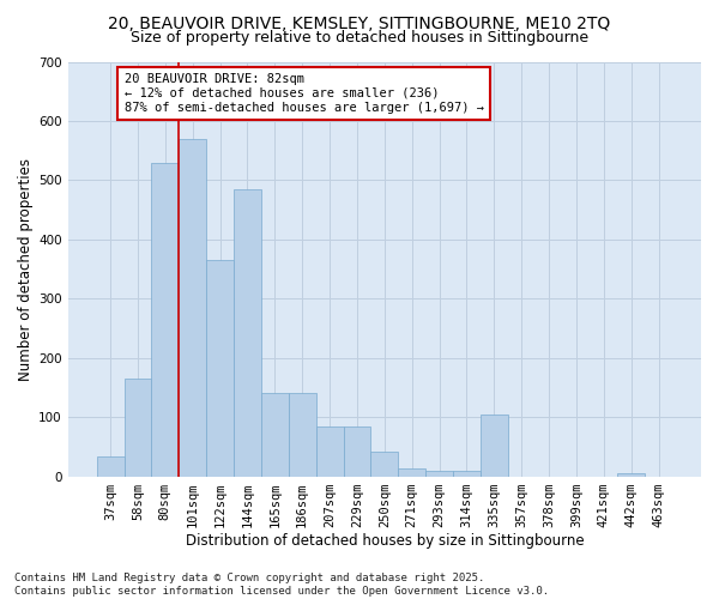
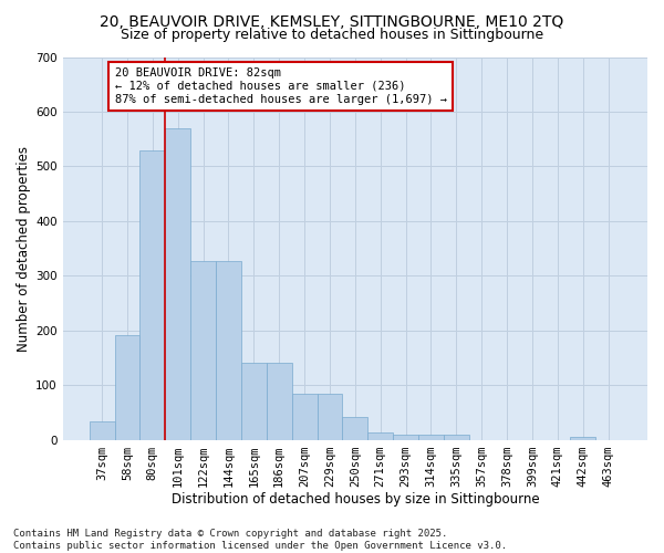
58sqm: 165 -> 192
122sqm: 365 -> 328
144sqm: 485 -> 328
335sqm: 105 -> 10
